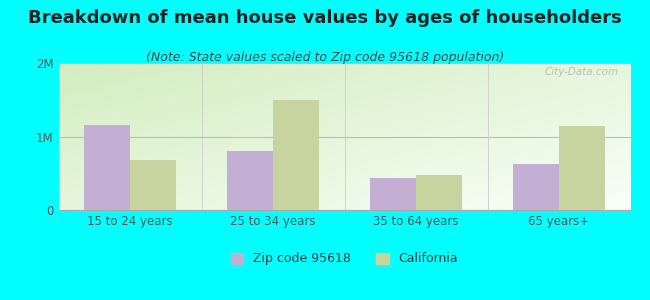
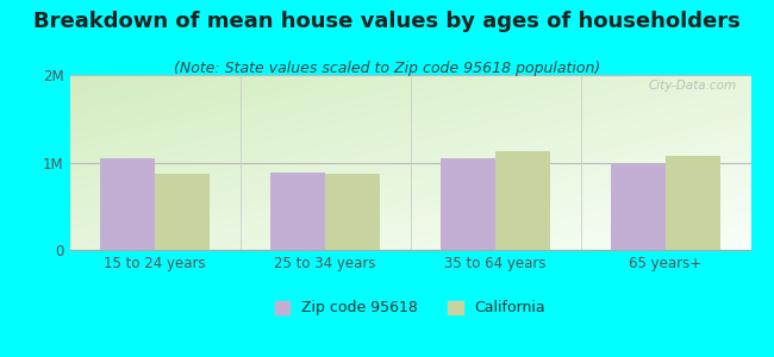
Zip code 95618/15 to 24 years: 1.16M -> 1.05M
California/15 to 24 years: 0.68M -> 0.87M
Zip code 95618/25 to 34 years: 0.80M -> 0.88M
California/25 to 34 years: 1.50M -> 0.87M
Zip code 95618/35 to 64 years: 0.44M -> 1.05M
California/35 to 64 years: 0.48M -> 1.13M
Zip code 95618/65 years+: 0.62M -> 0.98M
California/65 years+: 1.14M -> 1.07M
